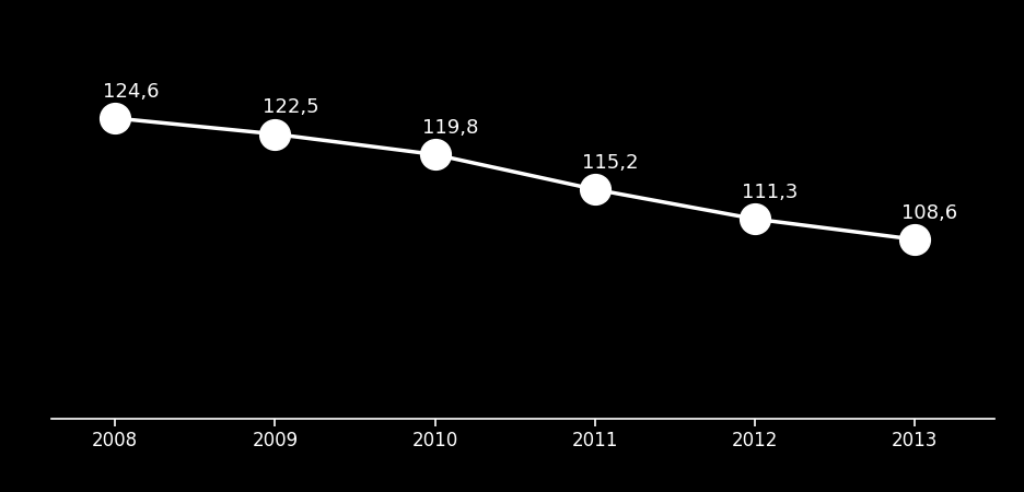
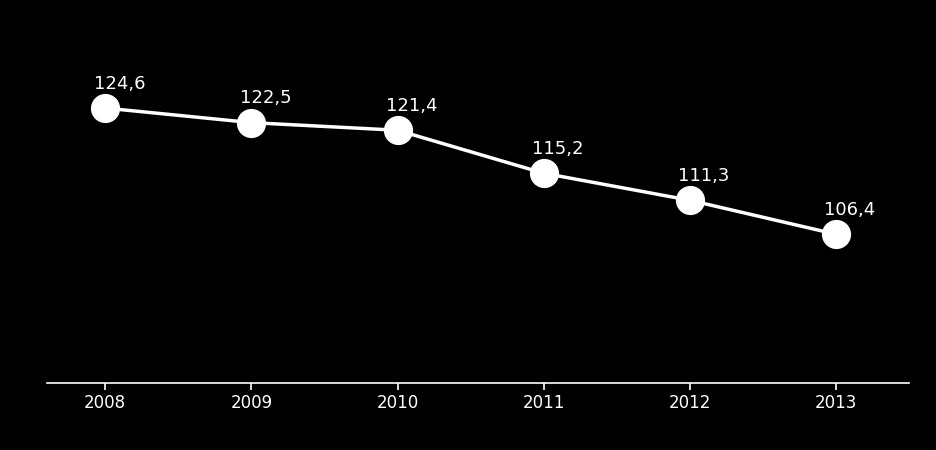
2010: 119,8 -> 121,4
2013: 108,6 -> 106,4
